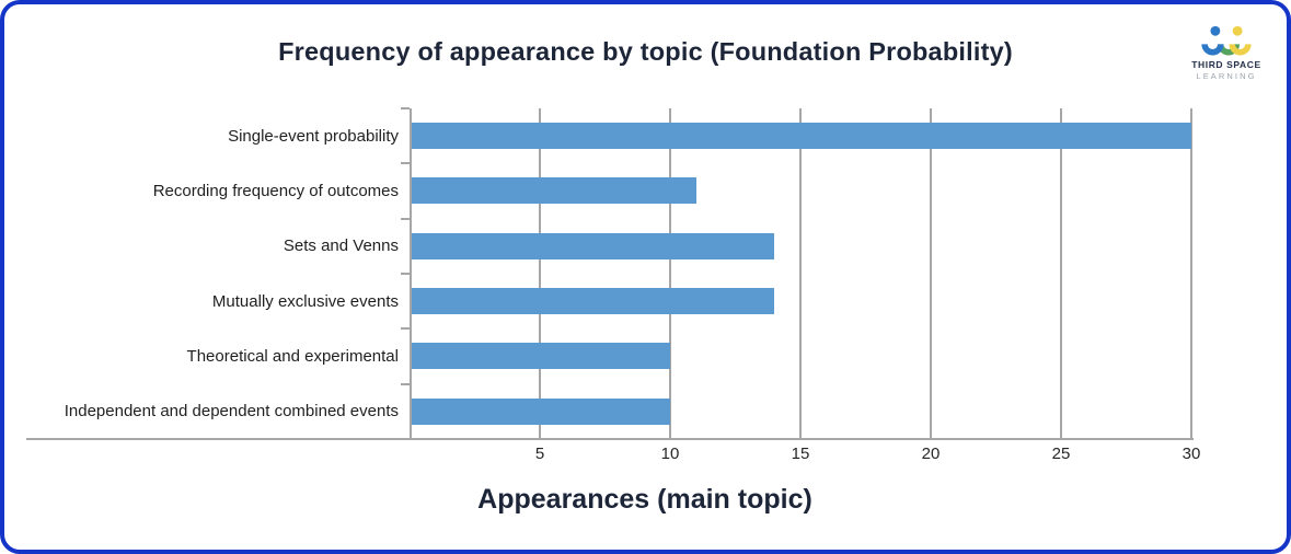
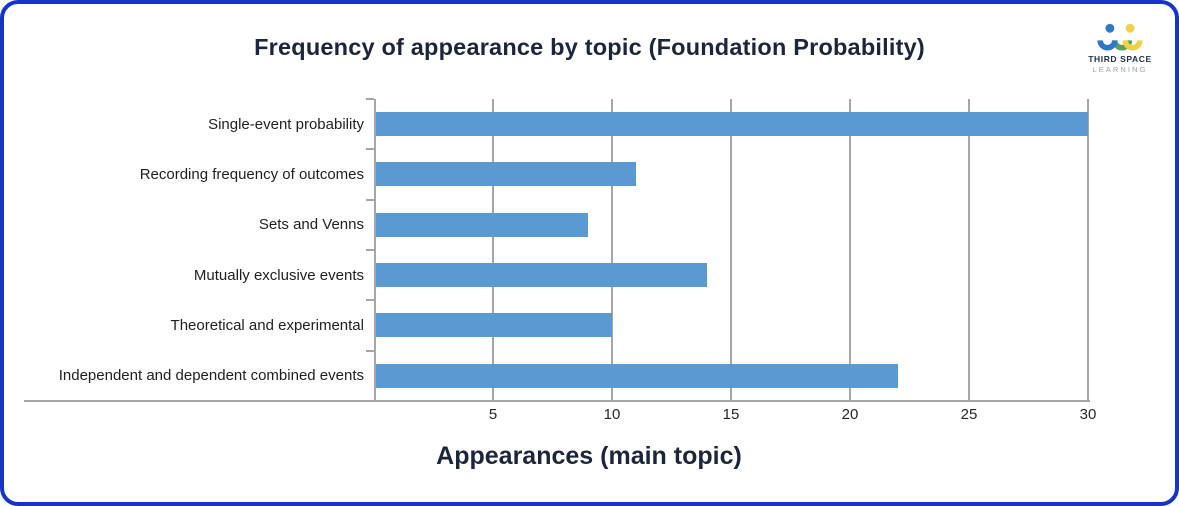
Sets and Venns: 14 -> 9
Independent and dependent combined events: 10 -> 22
